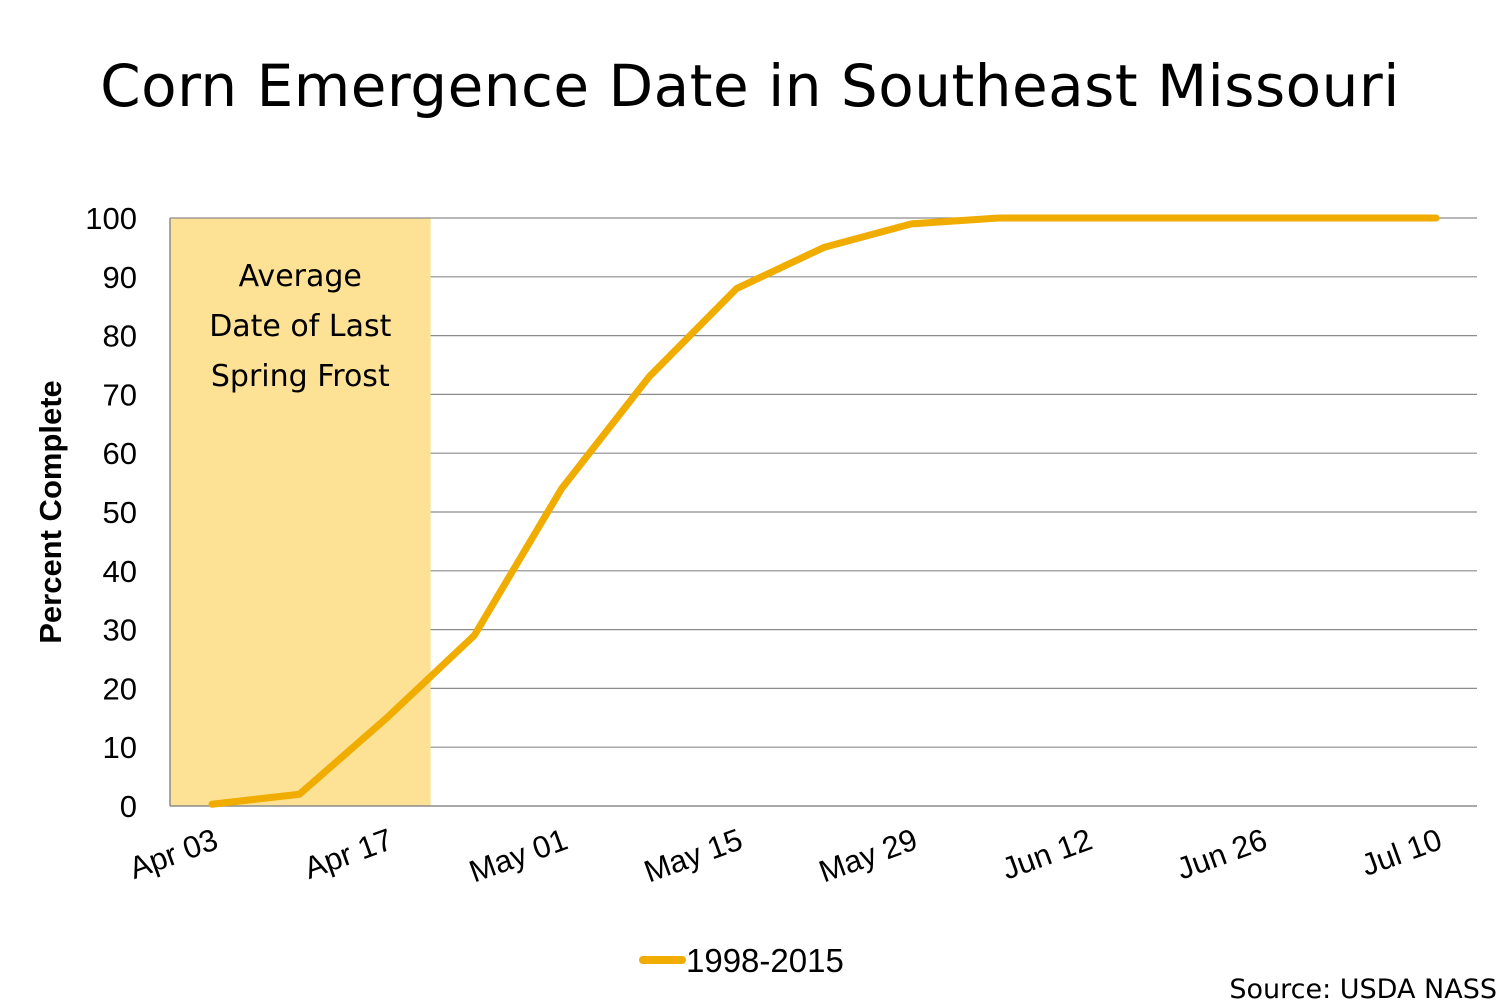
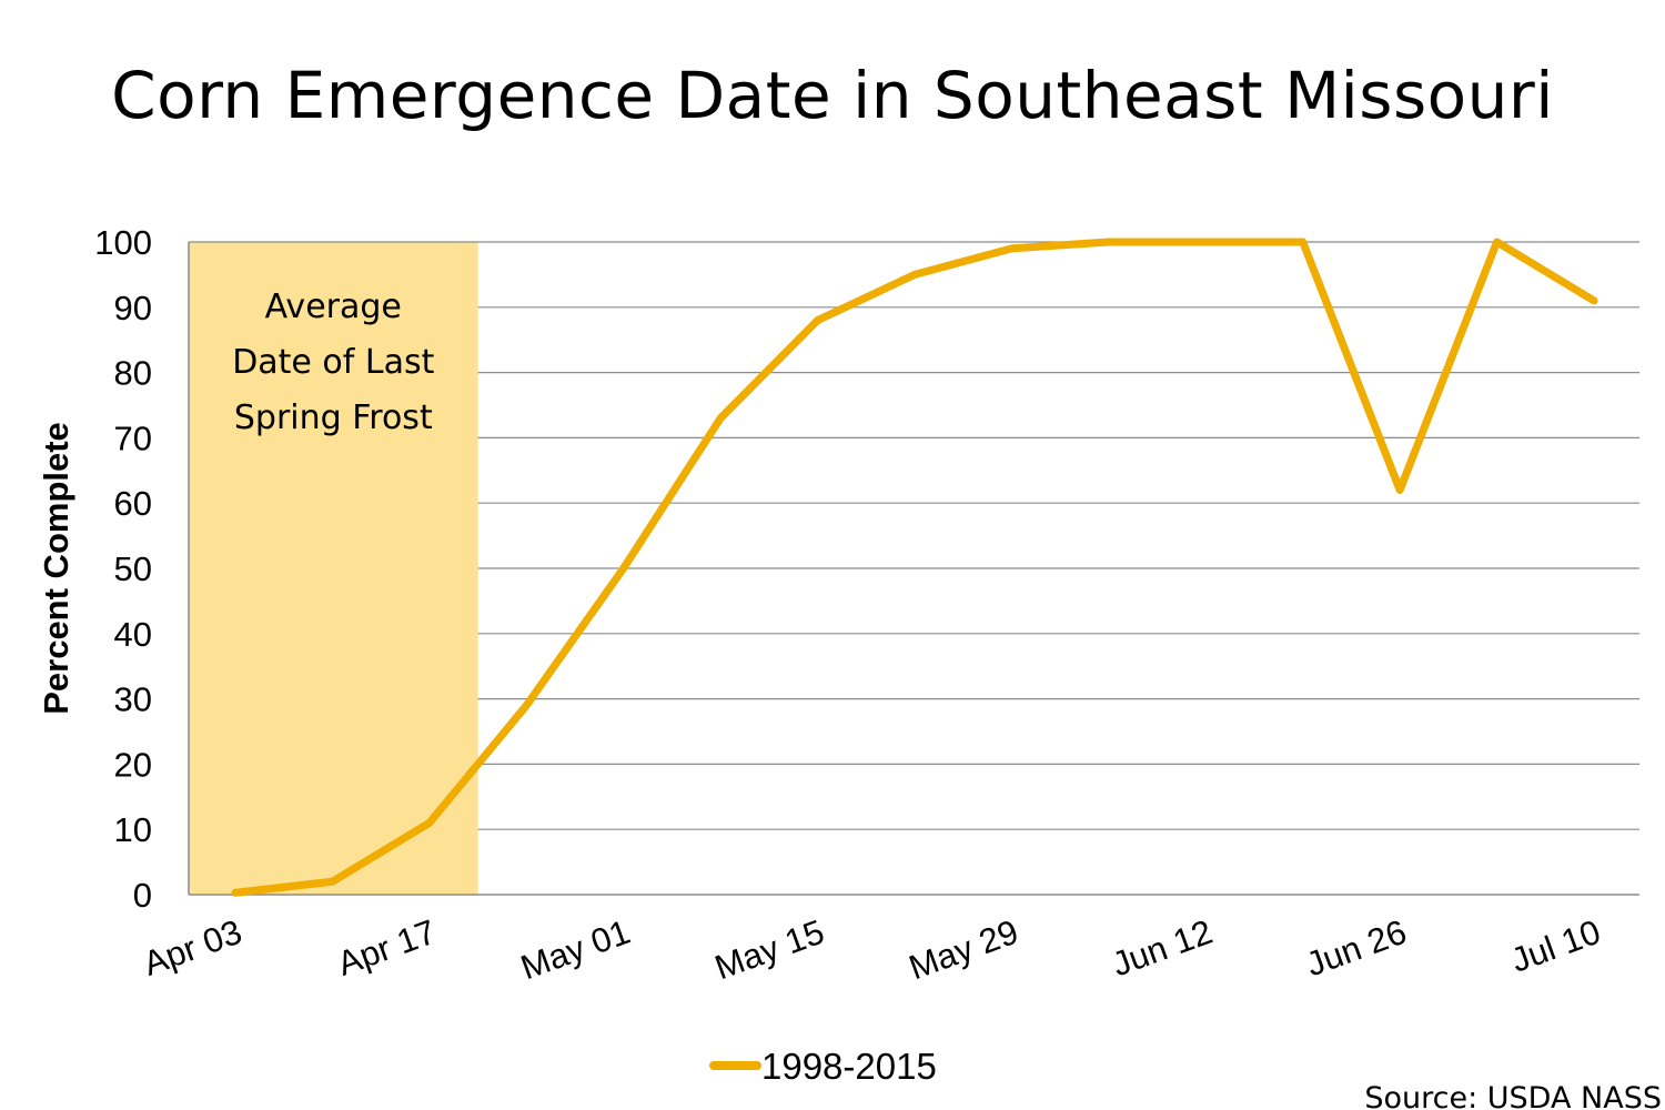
Apr 17: 15 -> 11
May 01: 54 -> 50
Jun 26: 100 -> 62
Jul 10: 100 -> 91
